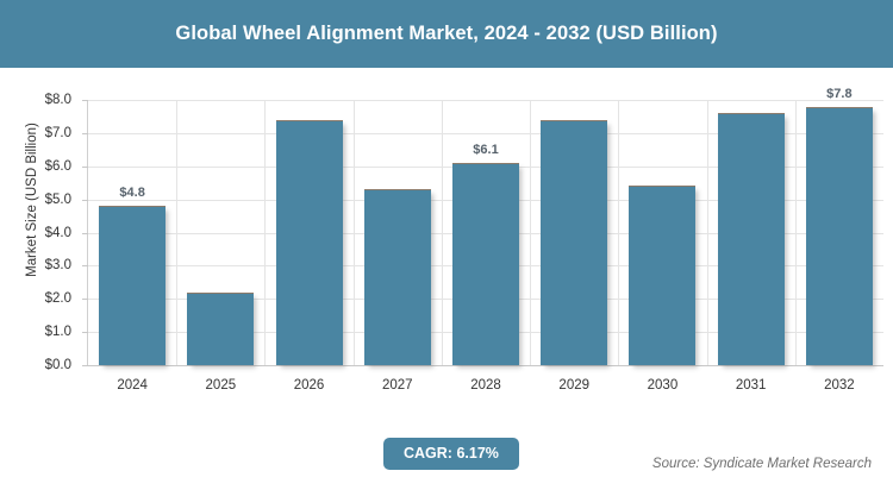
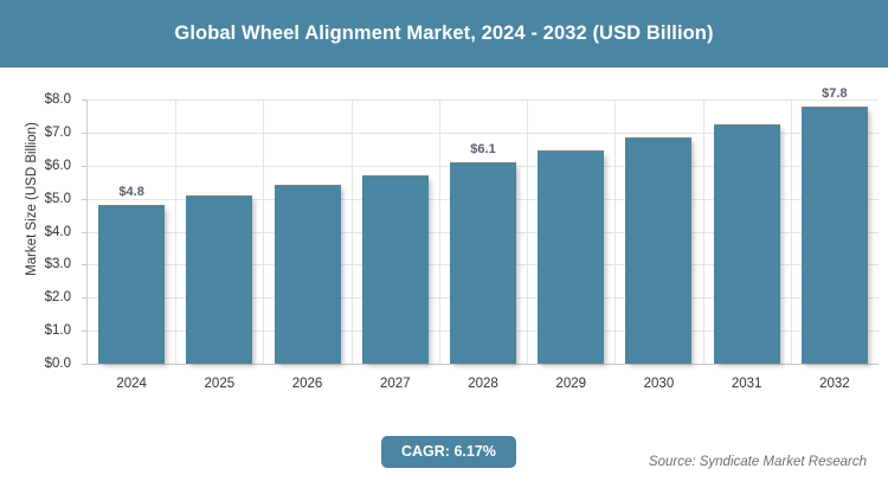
2025: $2.2 -> $5.1
2026: $7.4 -> $5.4
2027: $5.3 -> $5.7
2029: $7.4 -> $6.5
2030: $5.4 -> $6.8
2031: $7.6 -> $7.2
